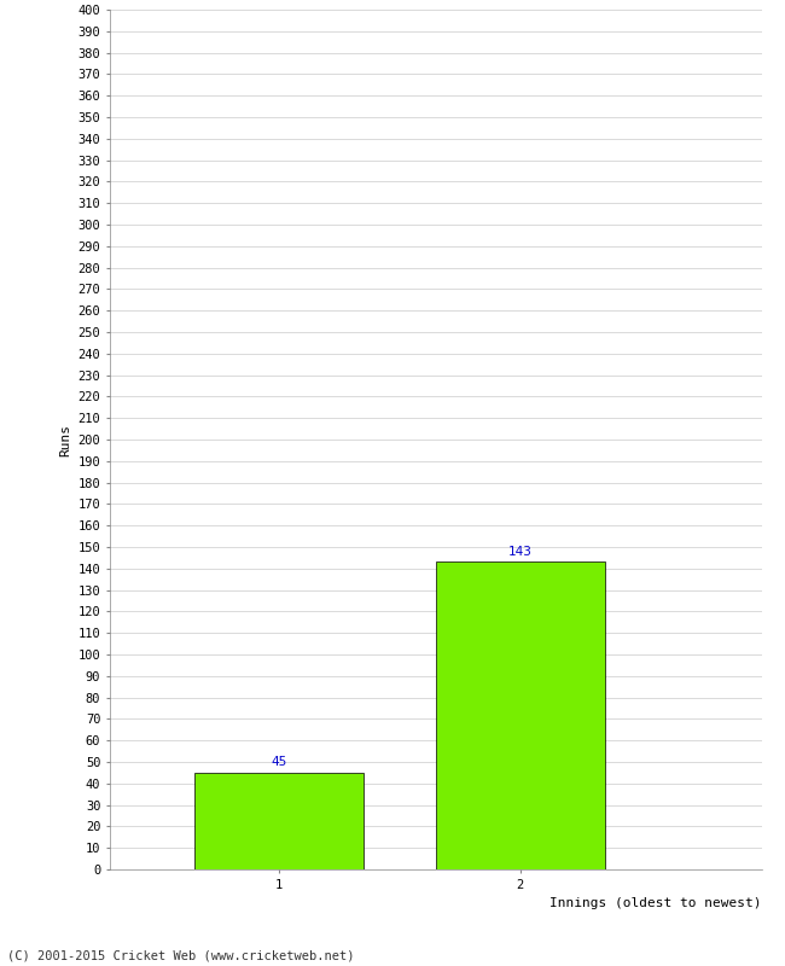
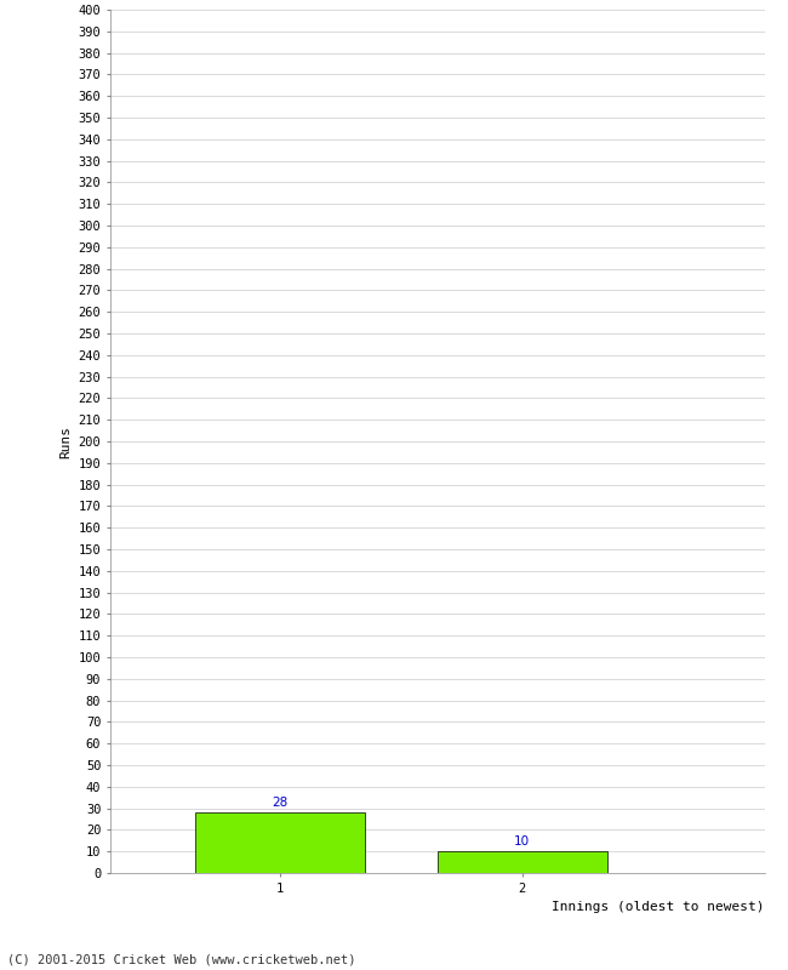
1: 45 -> 28
2: 143 -> 10
